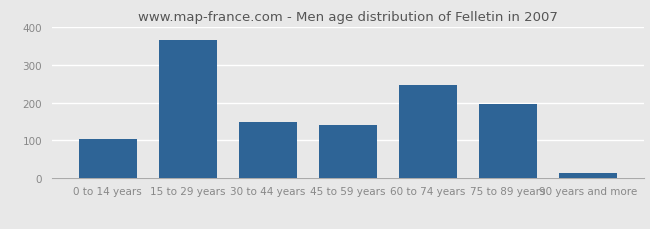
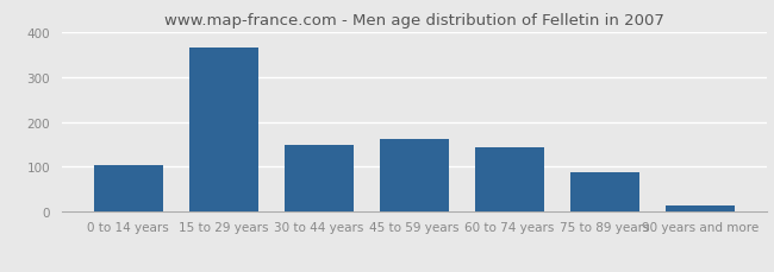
45 to 59 years: 140 -> 163
60 to 74 years: 245 -> 143
75 to 89 years: 195 -> 88
